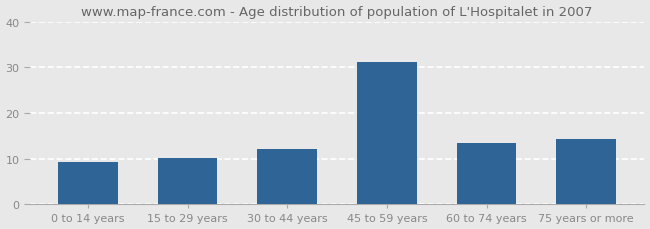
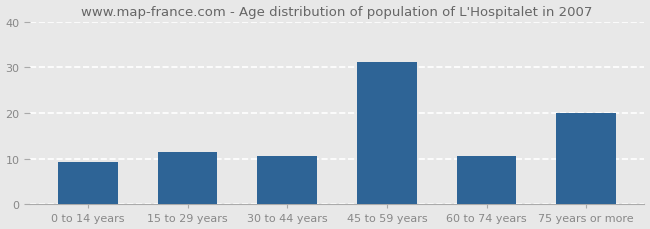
15 to 29 years: 10.2 -> 11.5
30 to 44 years: 12.2 -> 10.5
60 to 74 years: 13.4 -> 10.5
75 years or more: 14.3 -> 20.0
